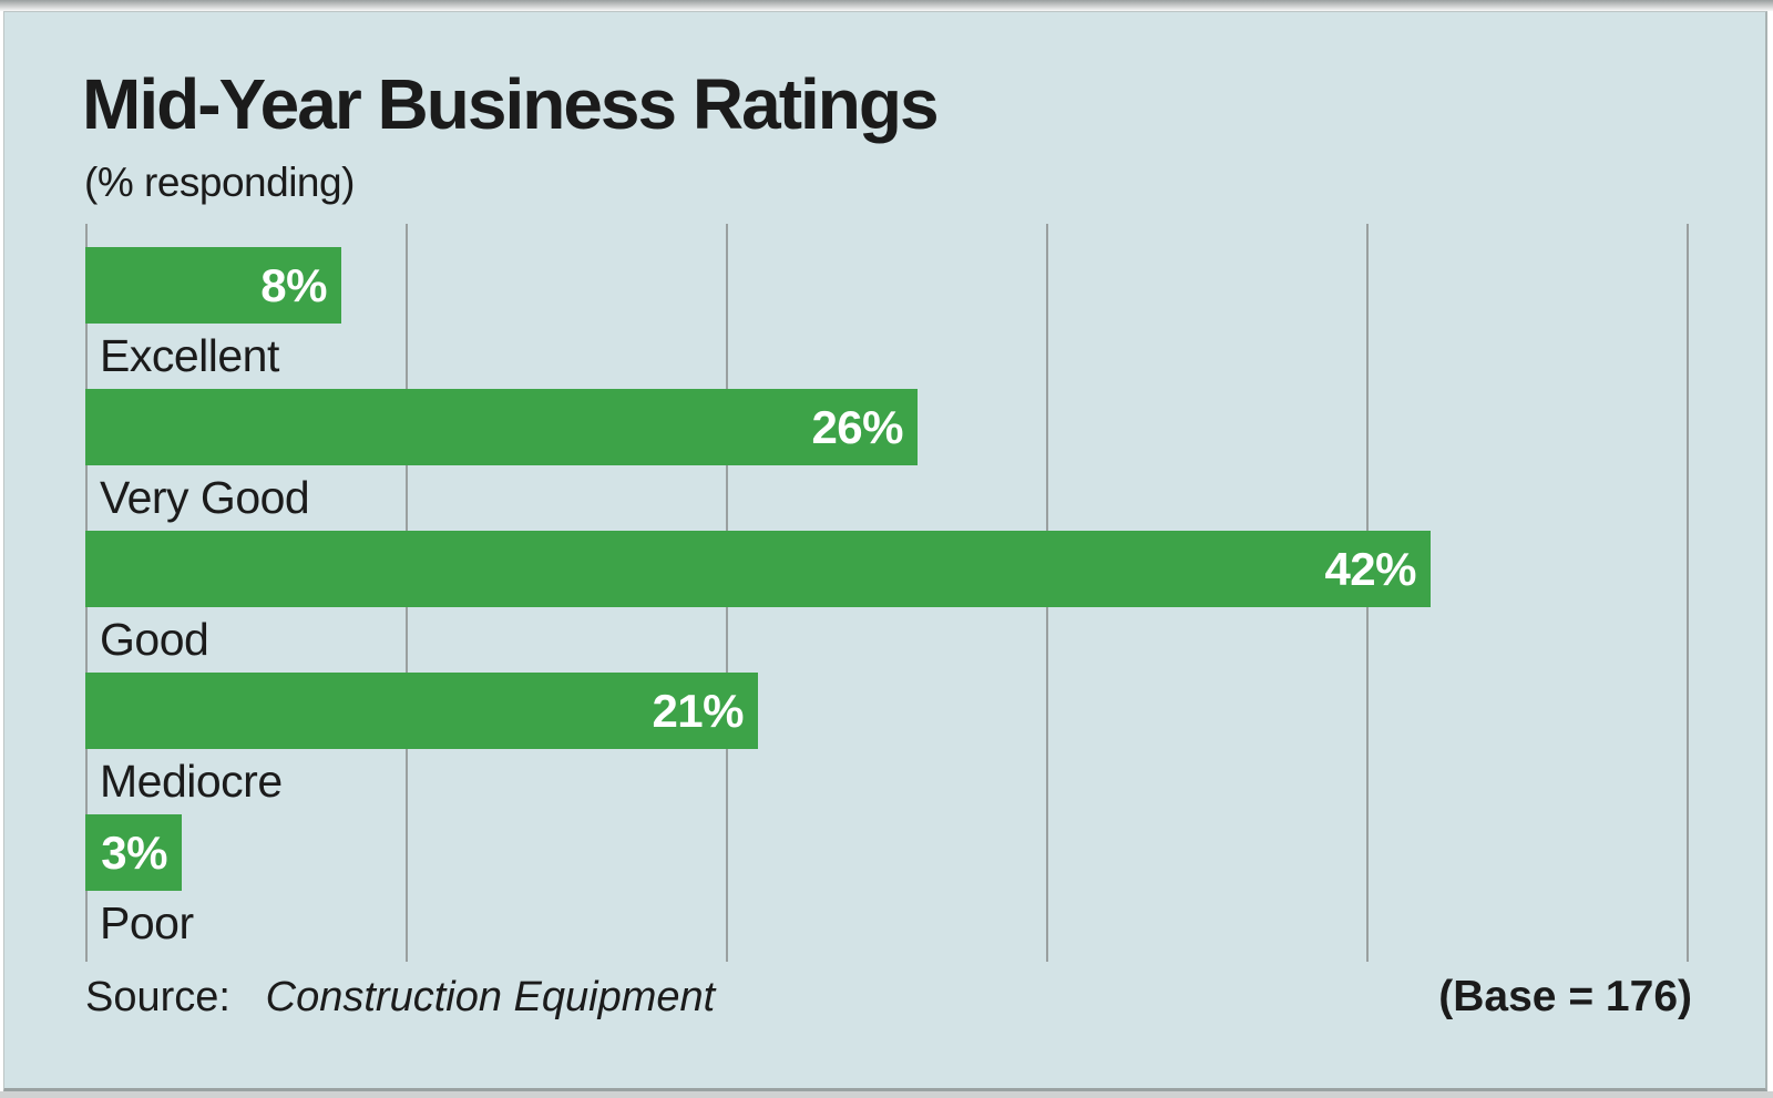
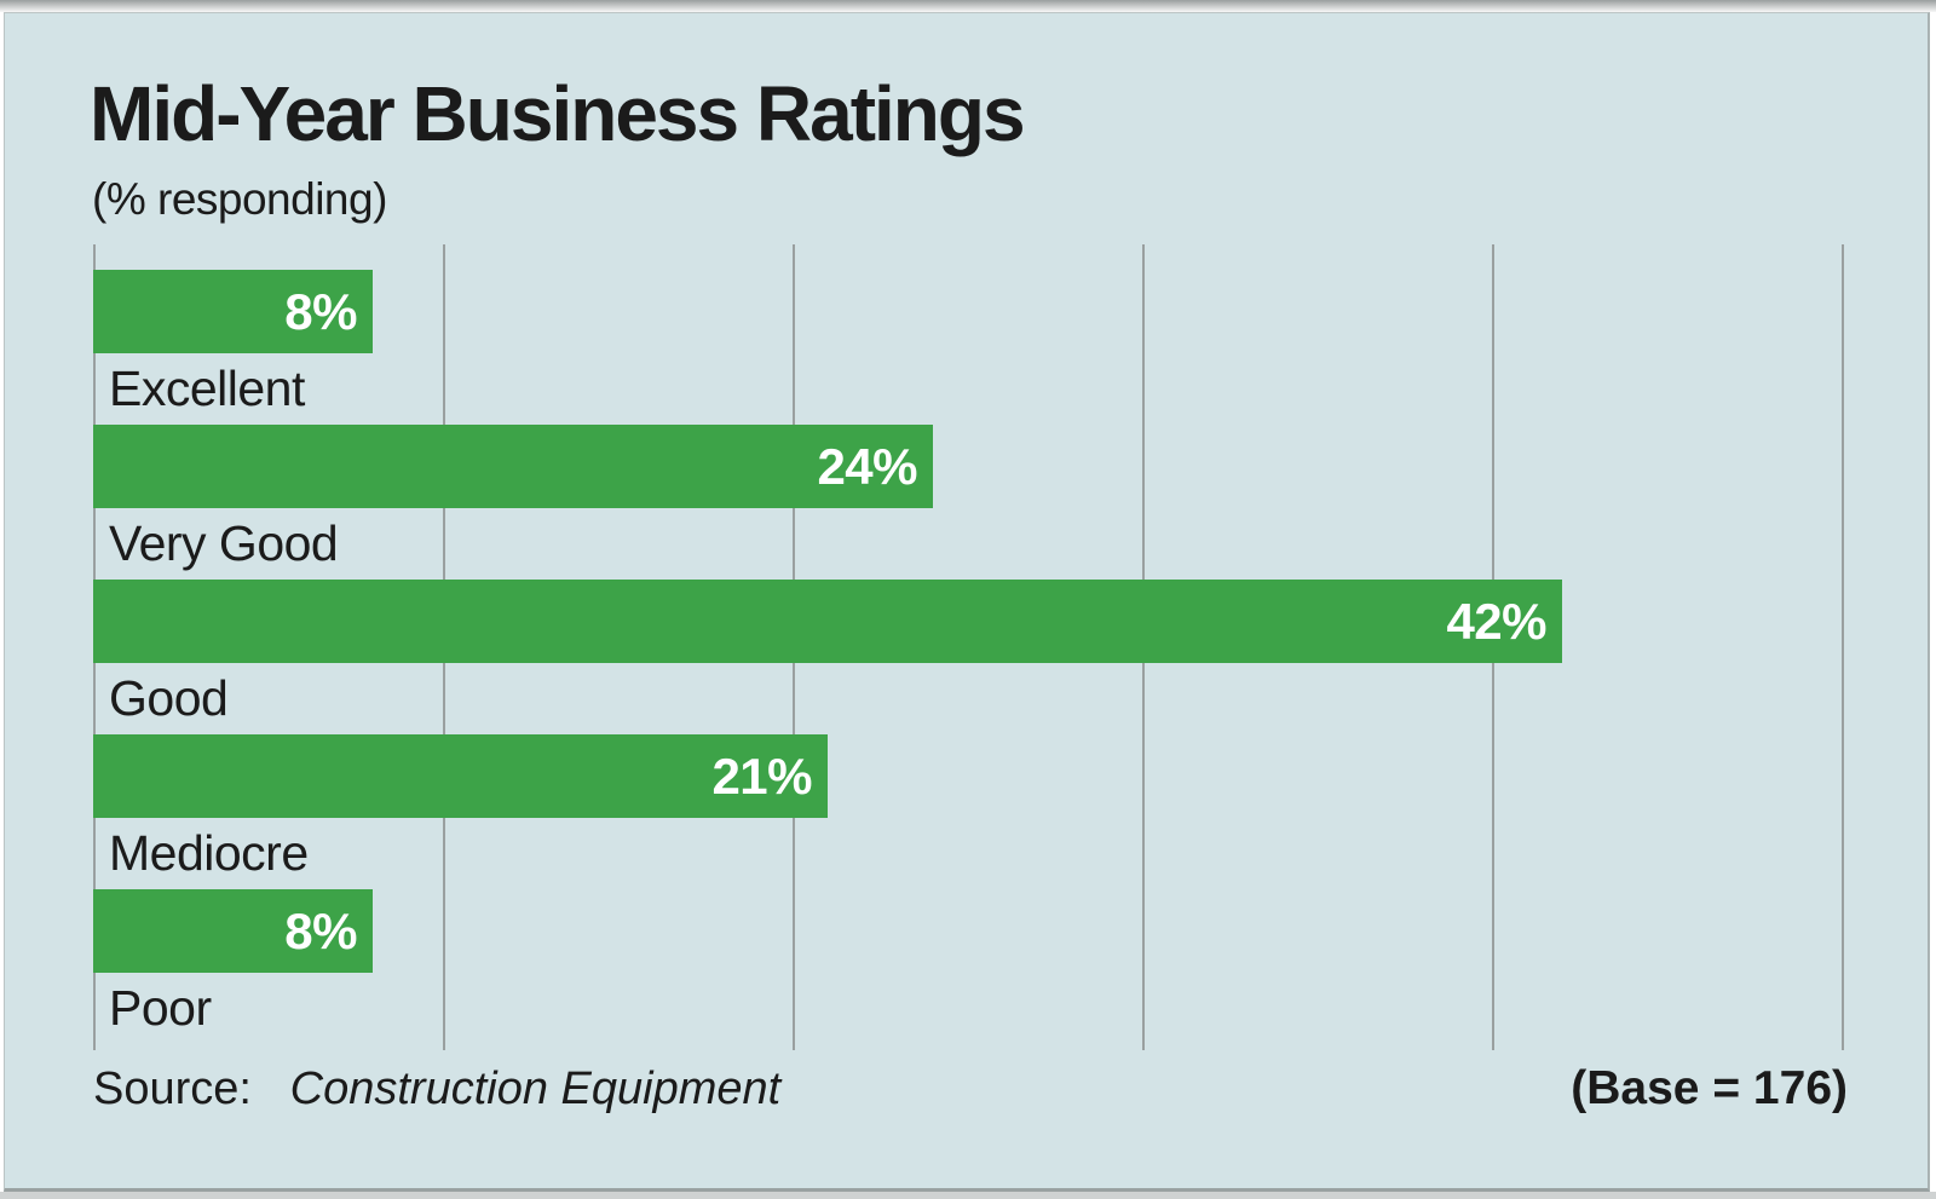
Very Good: 26% -> 24%
Poor: 3% -> 8%
